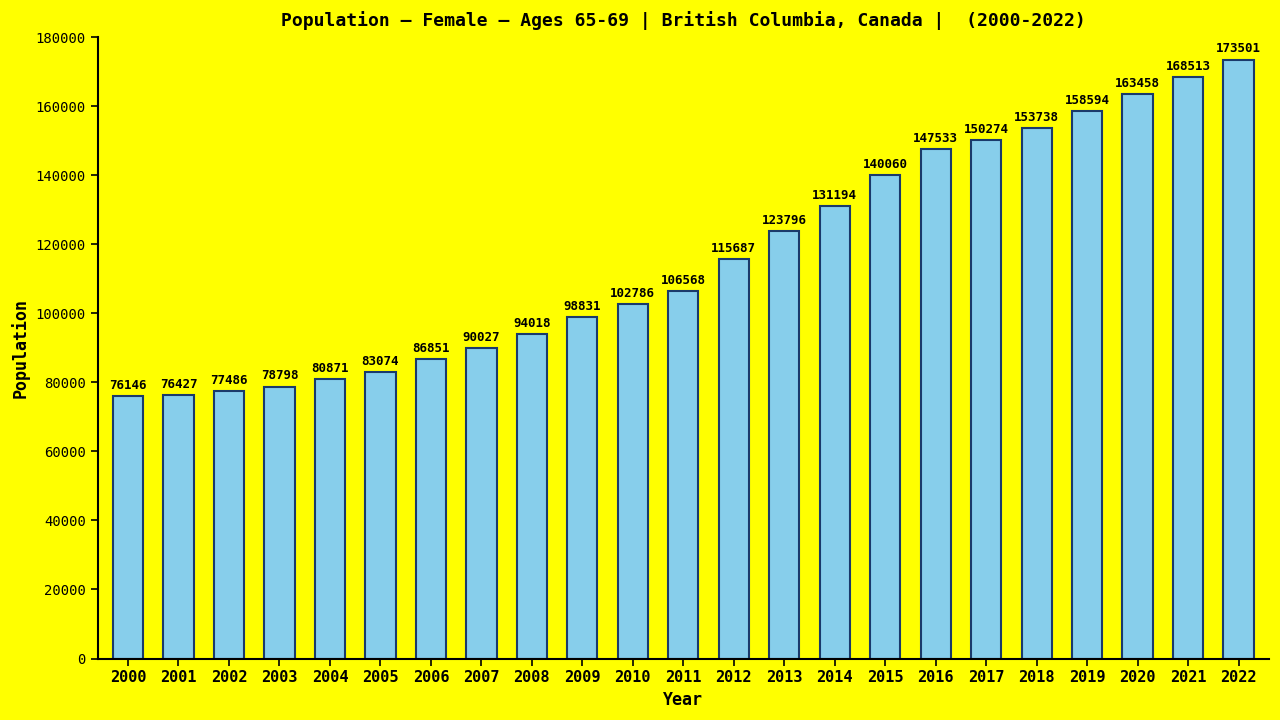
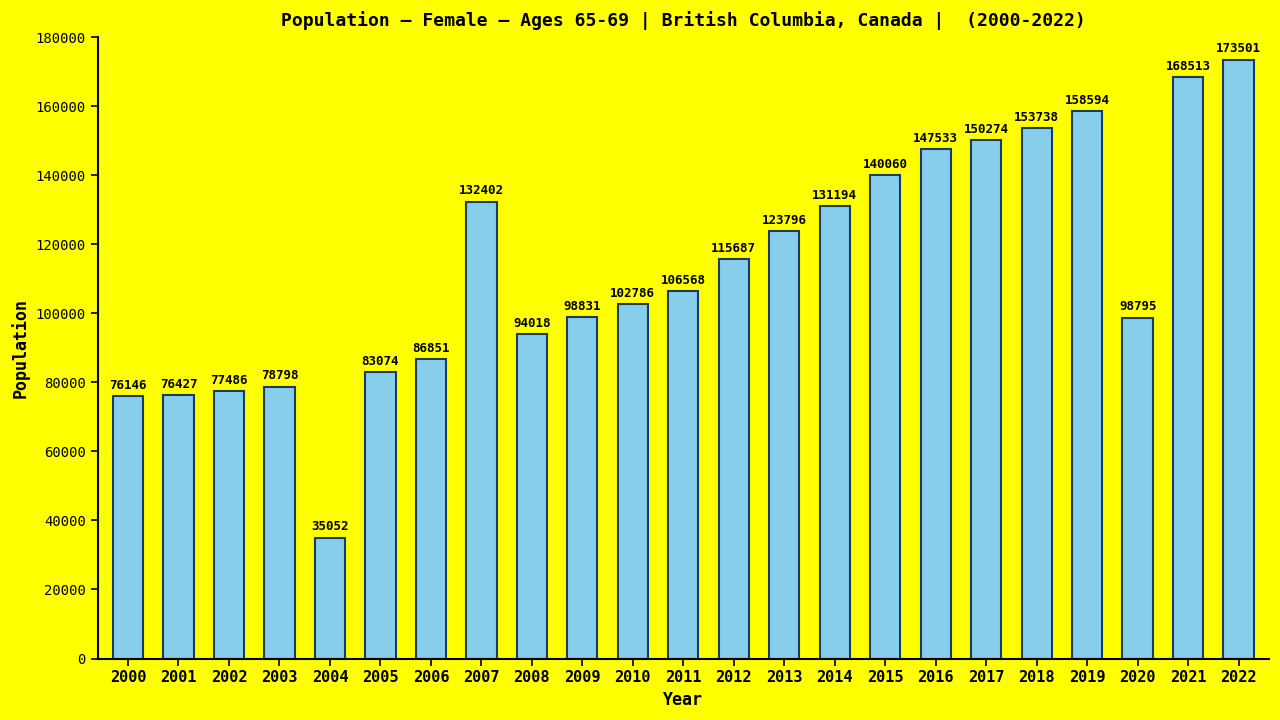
2004: 80871 -> 35052
2007: 90027 -> 132402
2020: 163458 -> 98795
